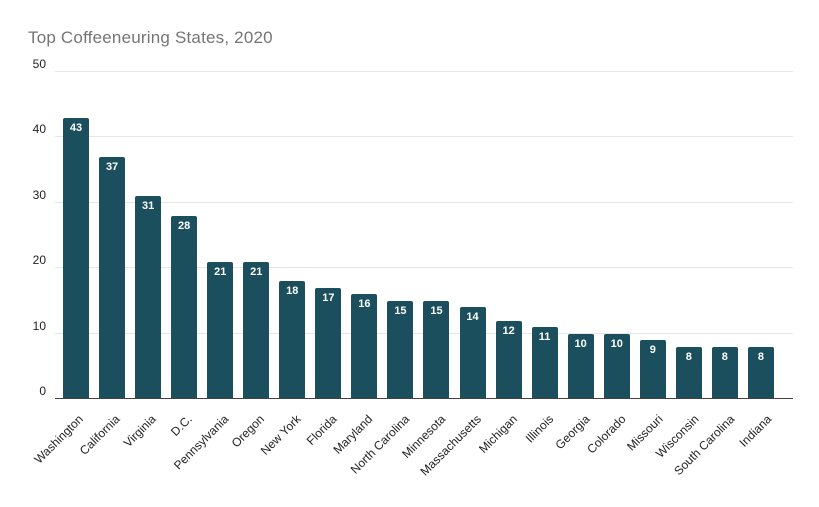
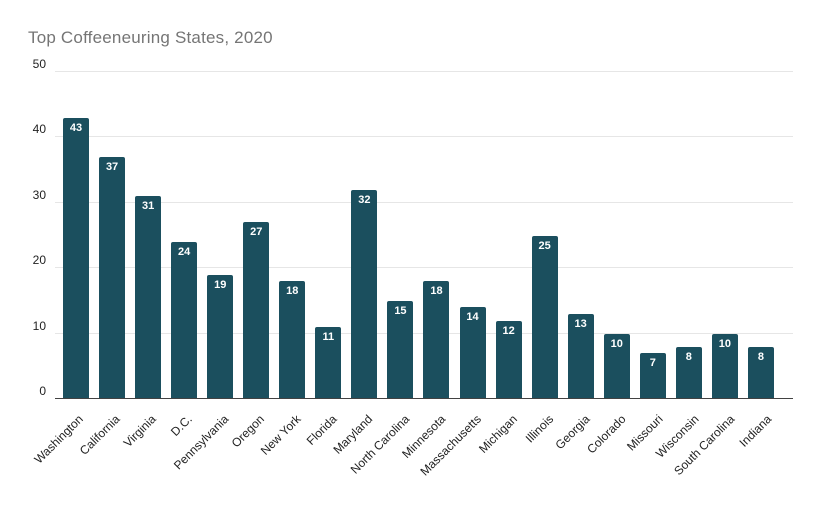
D.C.: 28 -> 24
Pennsylvania: 21 -> 19
Oregon: 21 -> 27
Florida: 17 -> 11
Maryland: 16 -> 32
Minnesota: 15 -> 18
Illinois: 11 -> 25
Georgia: 10 -> 13
Missouri: 9 -> 7
South Carolina: 8 -> 10
